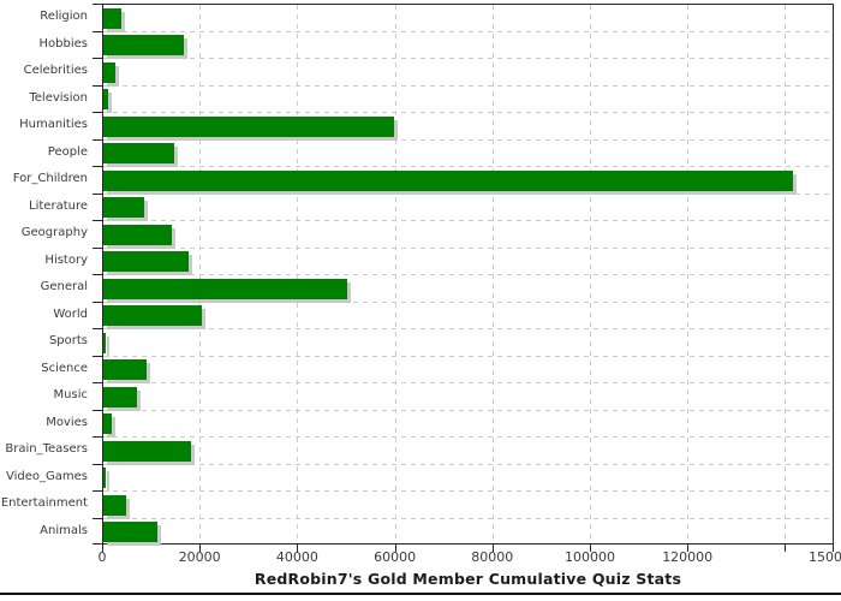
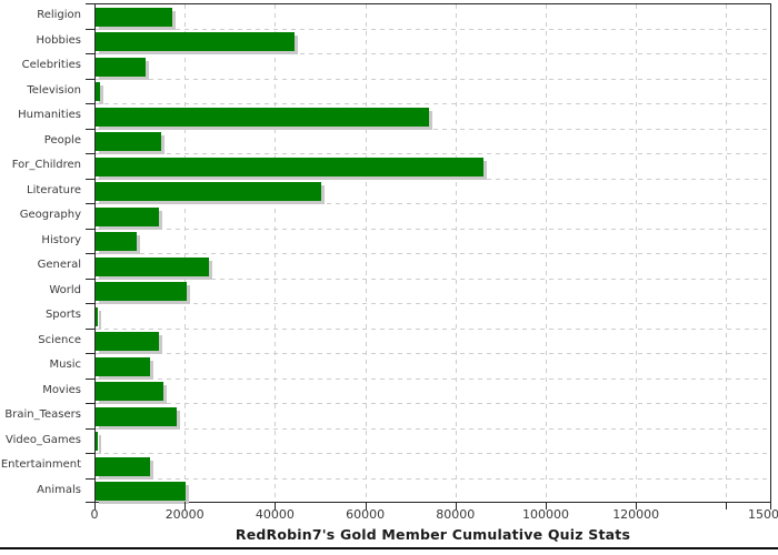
Religion: 4000 -> 17000
Hobbies: 16000 -> 44000
Celebrities: 2000 -> 11000
Humanities: 60000 -> 74000
For_Children: 141000 -> 86000
Literature: 8000 -> 50000
History: 18000 -> 9000
General: 50000 -> 25000
Science: 9000 -> 14000
Music: 7000 -> 12000
Movies: 2000 -> 15000
Entertainment: 5000 -> 12000
Animals: 11000 -> 20000
